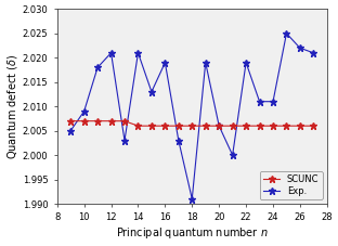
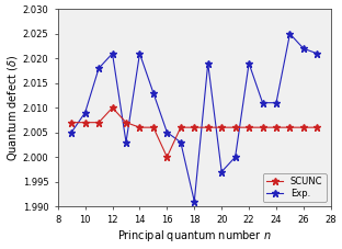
SCUNC/12: 2.007 -> 2.010
Exp./16: 2.019 -> 2.005
SCUNC/16: 2.006 -> 2.000
Exp./20: 2.006 -> 1.997
